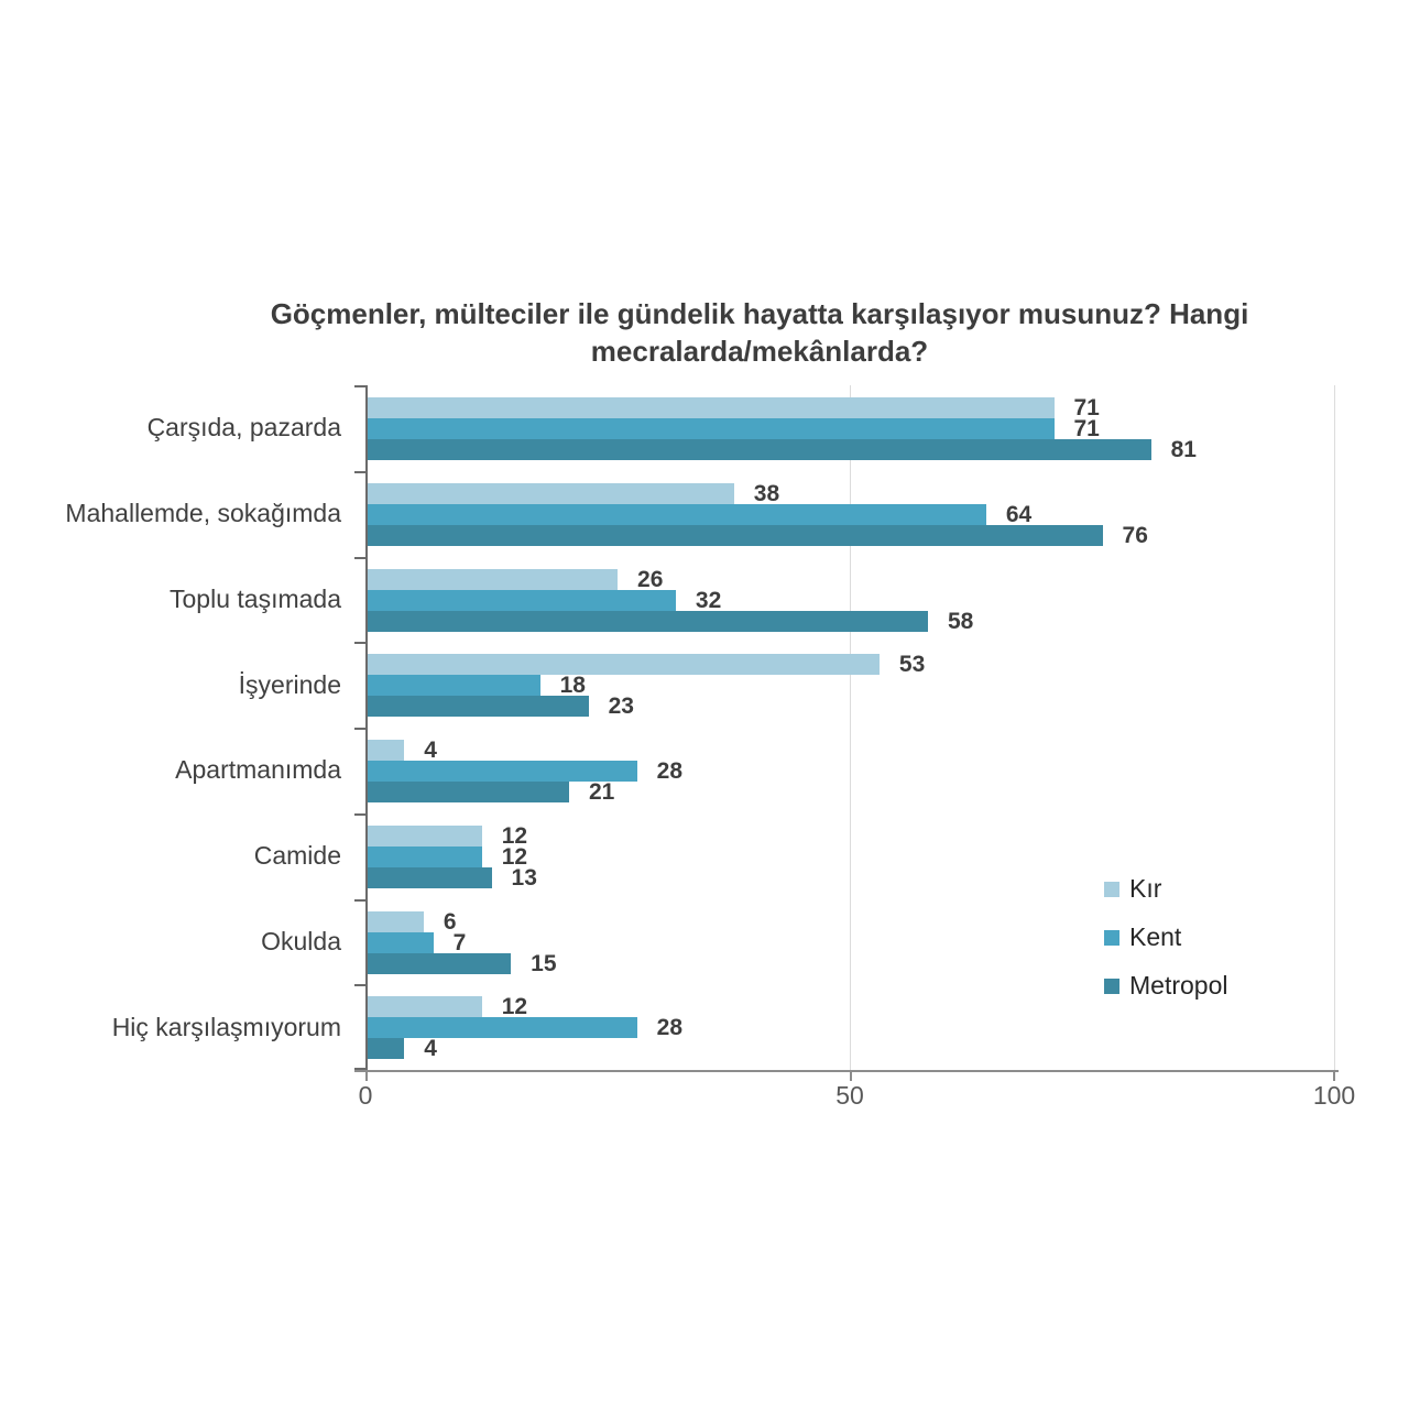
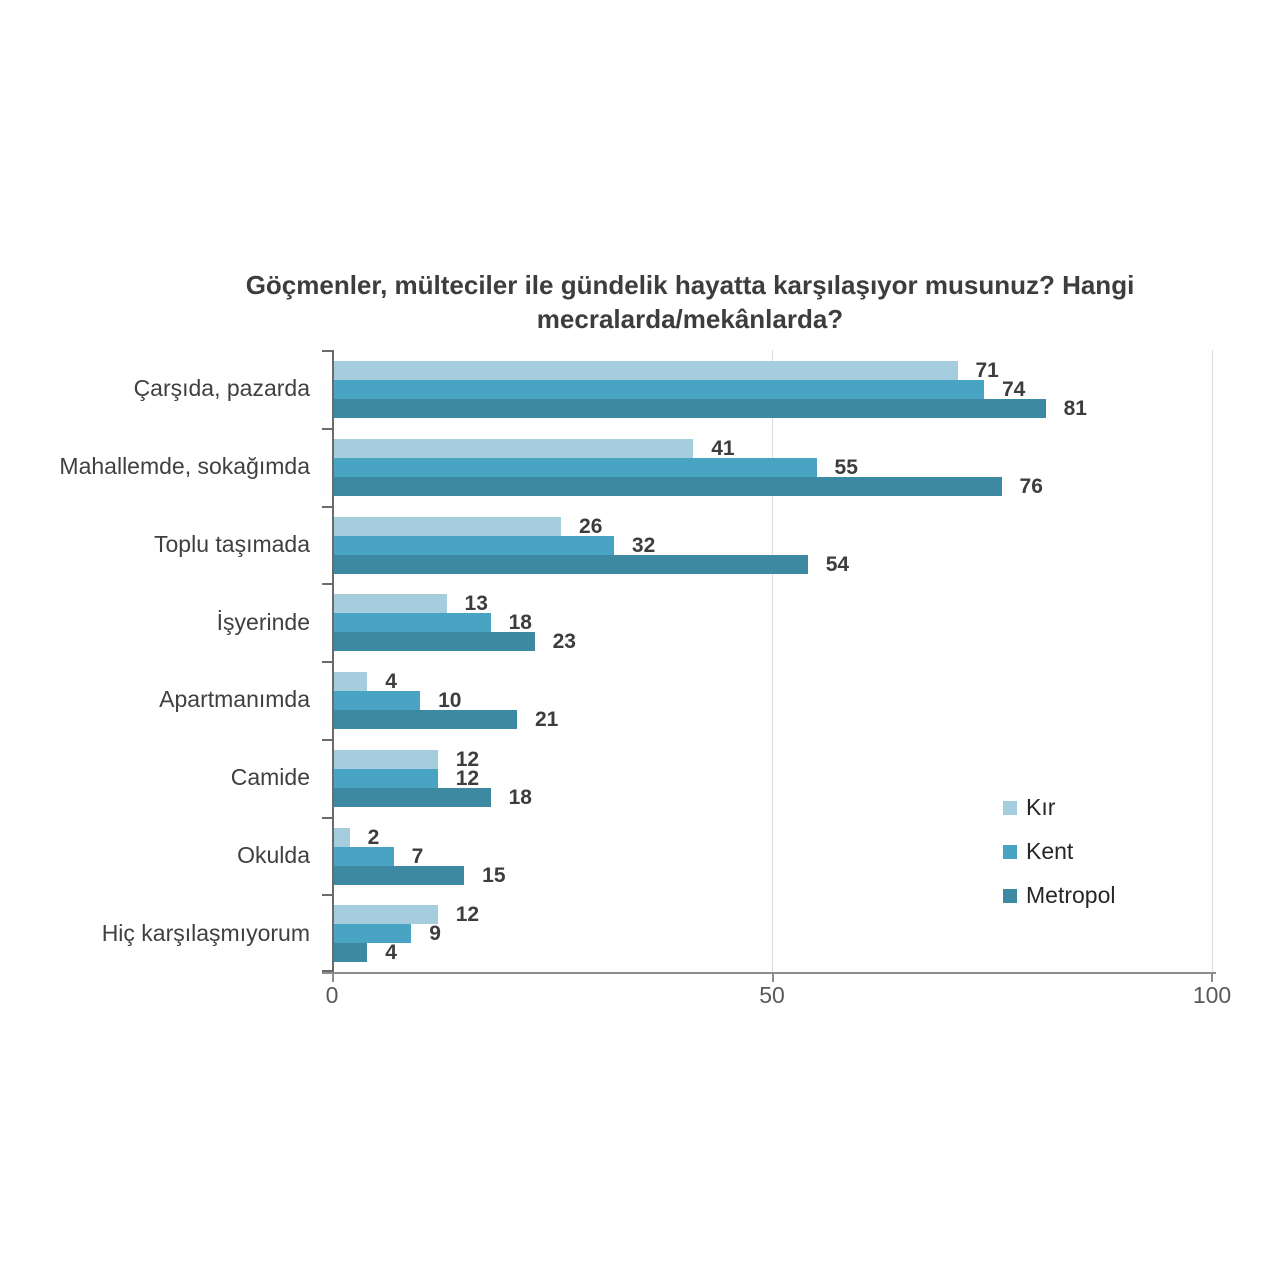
Kent/Çarşıda, pazarda: 71 -> 74
Kır/Mahallemde, sokağımda: 38 -> 41
Kent/Mahallemde, sokağımda: 64 -> 55
Metropol/Toplu taşımada: 58 -> 54
Kır/İşyerinde: 53 -> 13
Kent/Apartmanımda: 28 -> 10
Metropol/Camide: 13 -> 18
Kır/Okulda: 6 -> 2
Kent/Hiç karşılaşmıyorum: 28 -> 9
